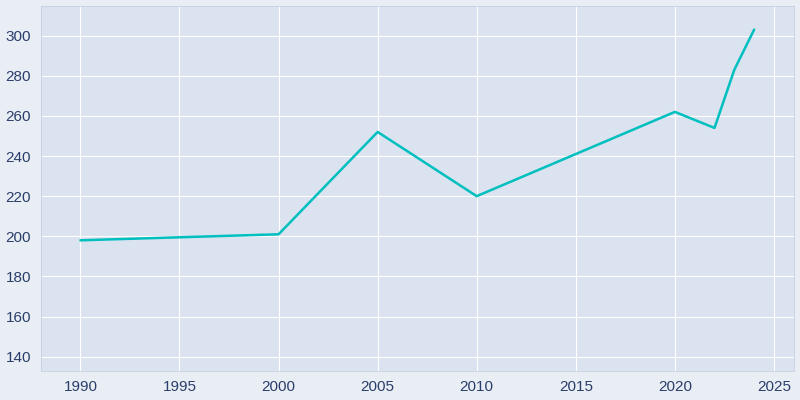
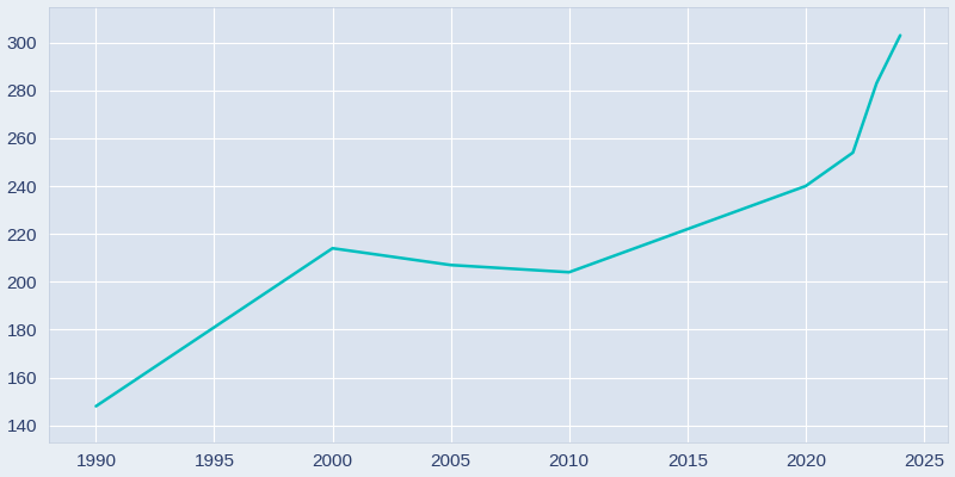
1990: 198 -> 148
2000: 201 -> 214
2005: 252 -> 207
2010: 220 -> 204
2020: 262 -> 240
